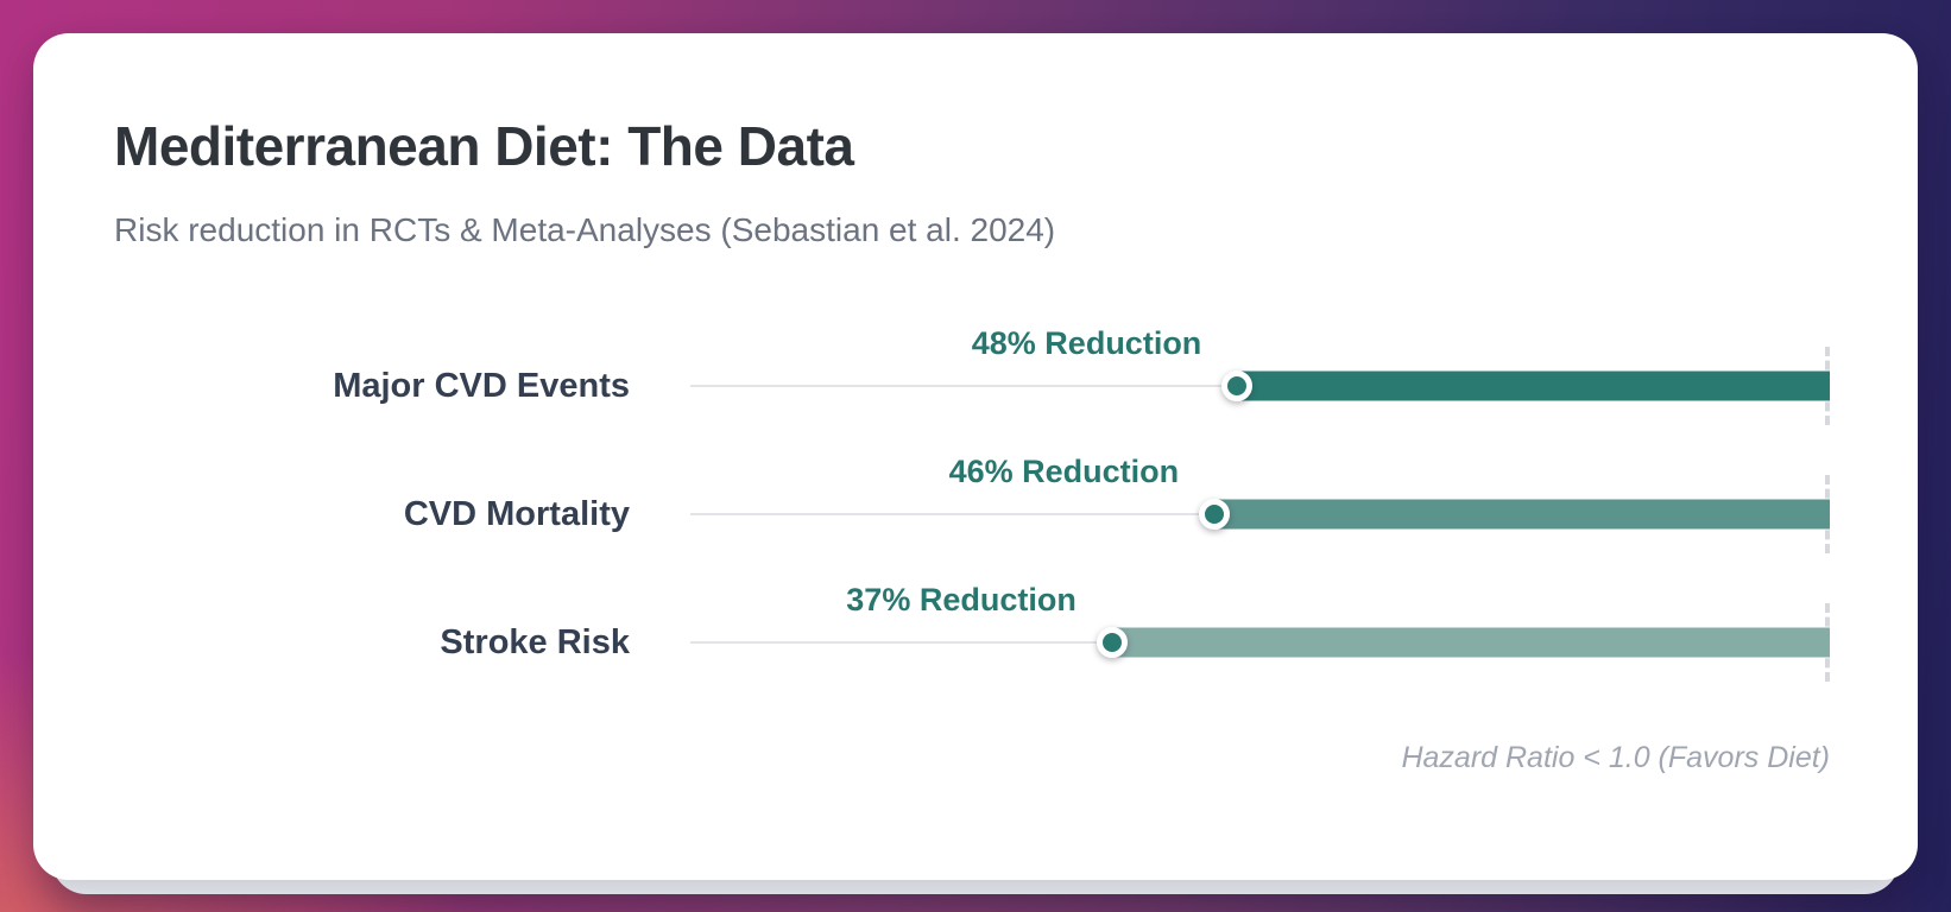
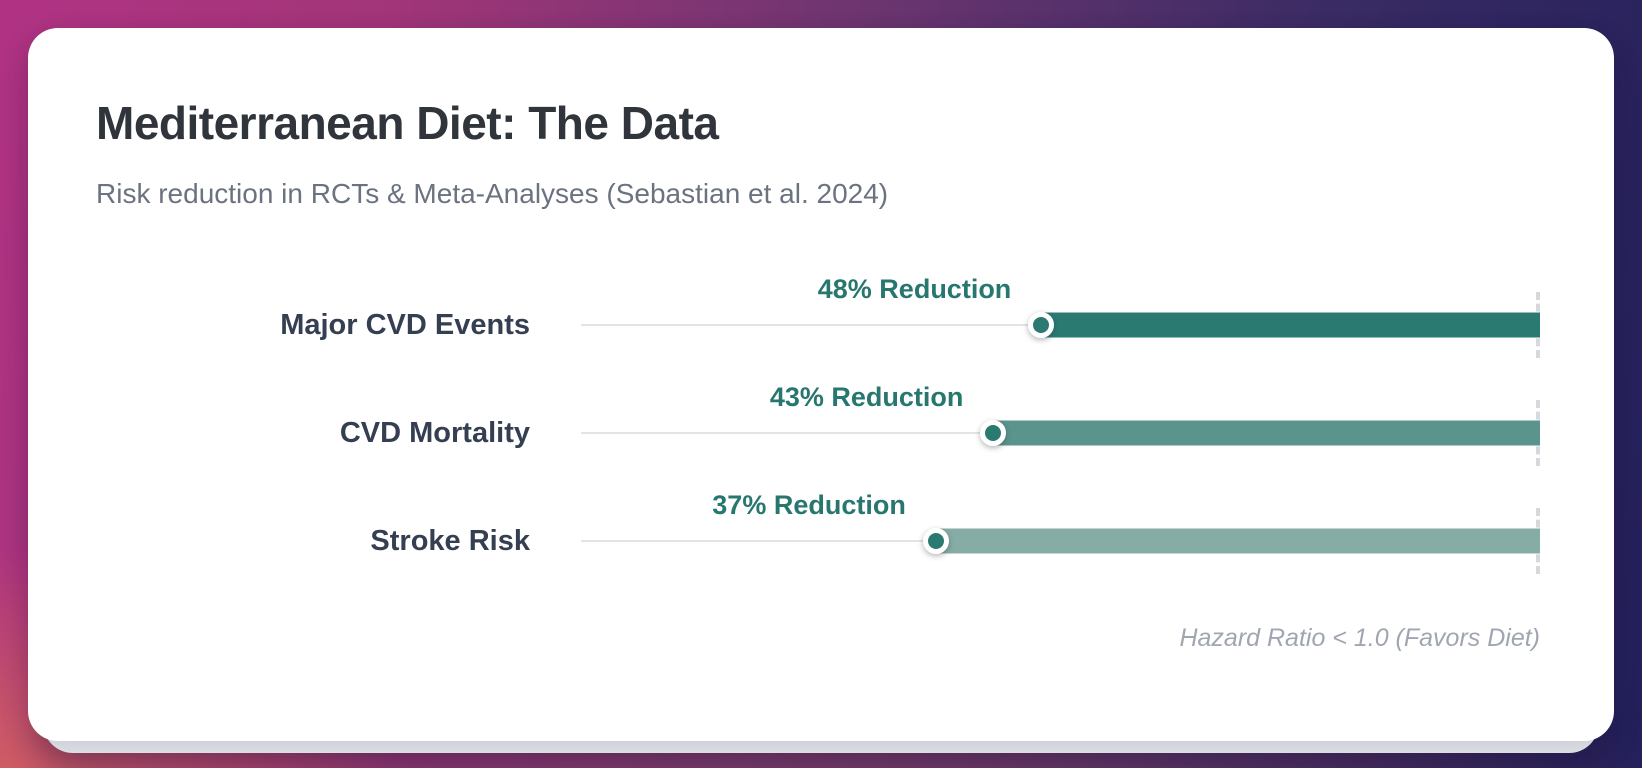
CVD Mortality: 46% -> 43%
